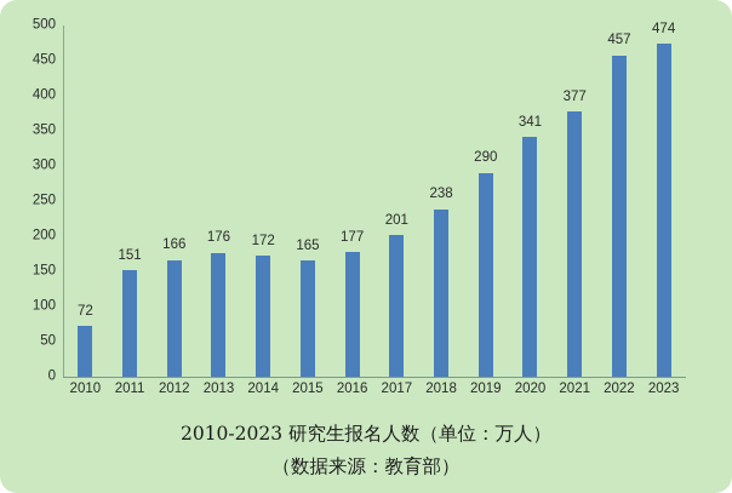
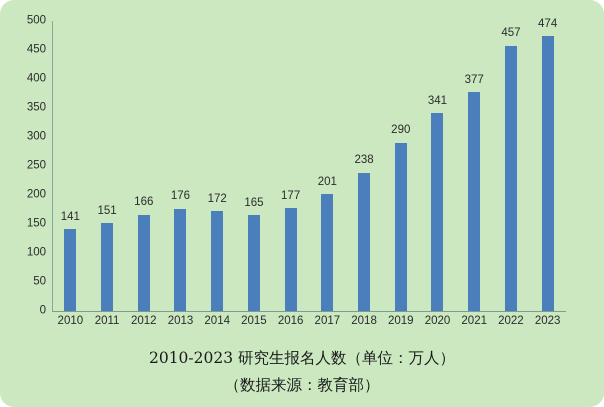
2010: 72 -> 141
